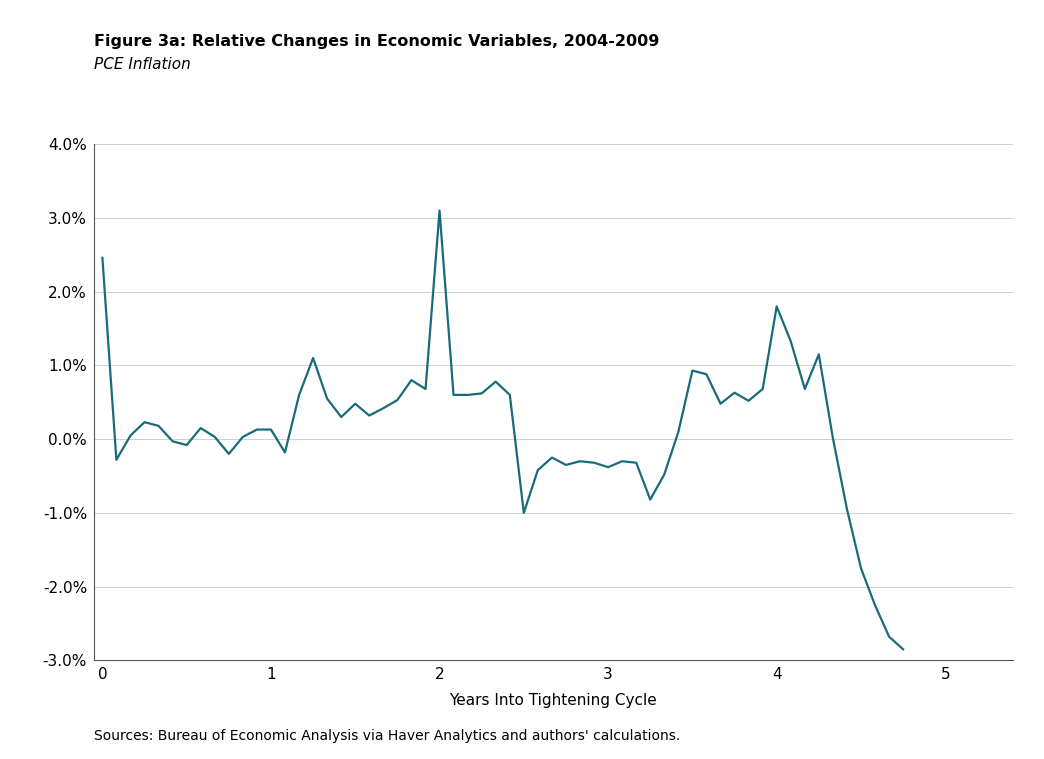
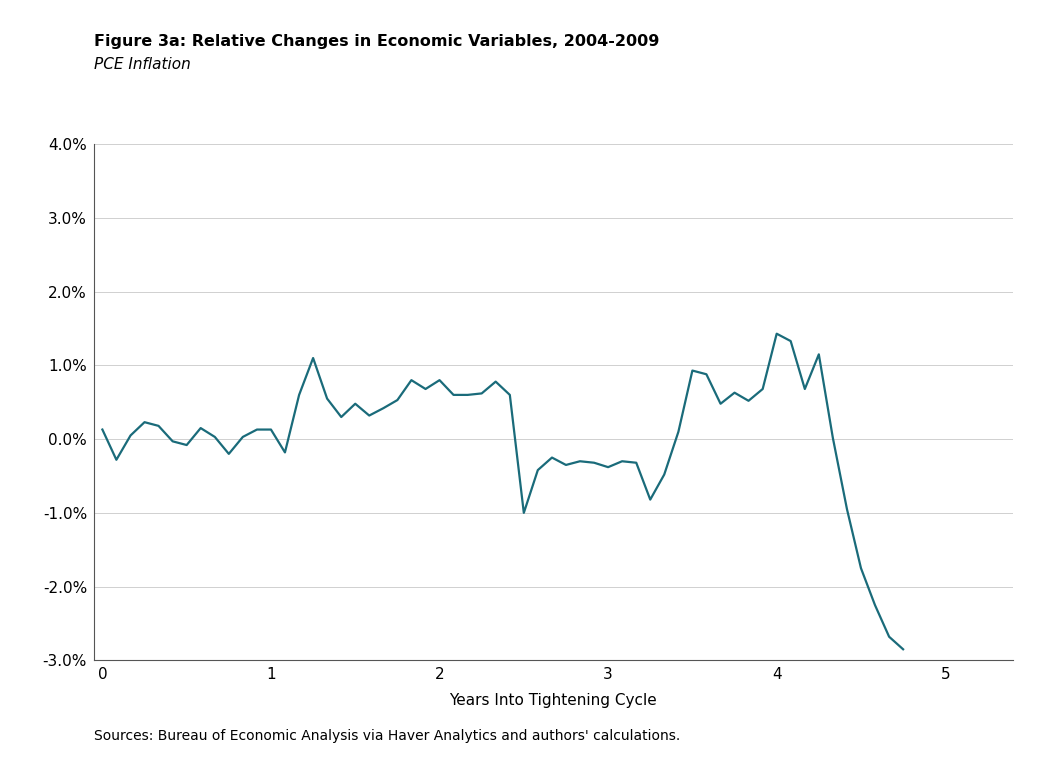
0: 2.46% -> 0.13%
2: 3.10% -> 0.80%
4: 1.80% -> 1.43%
